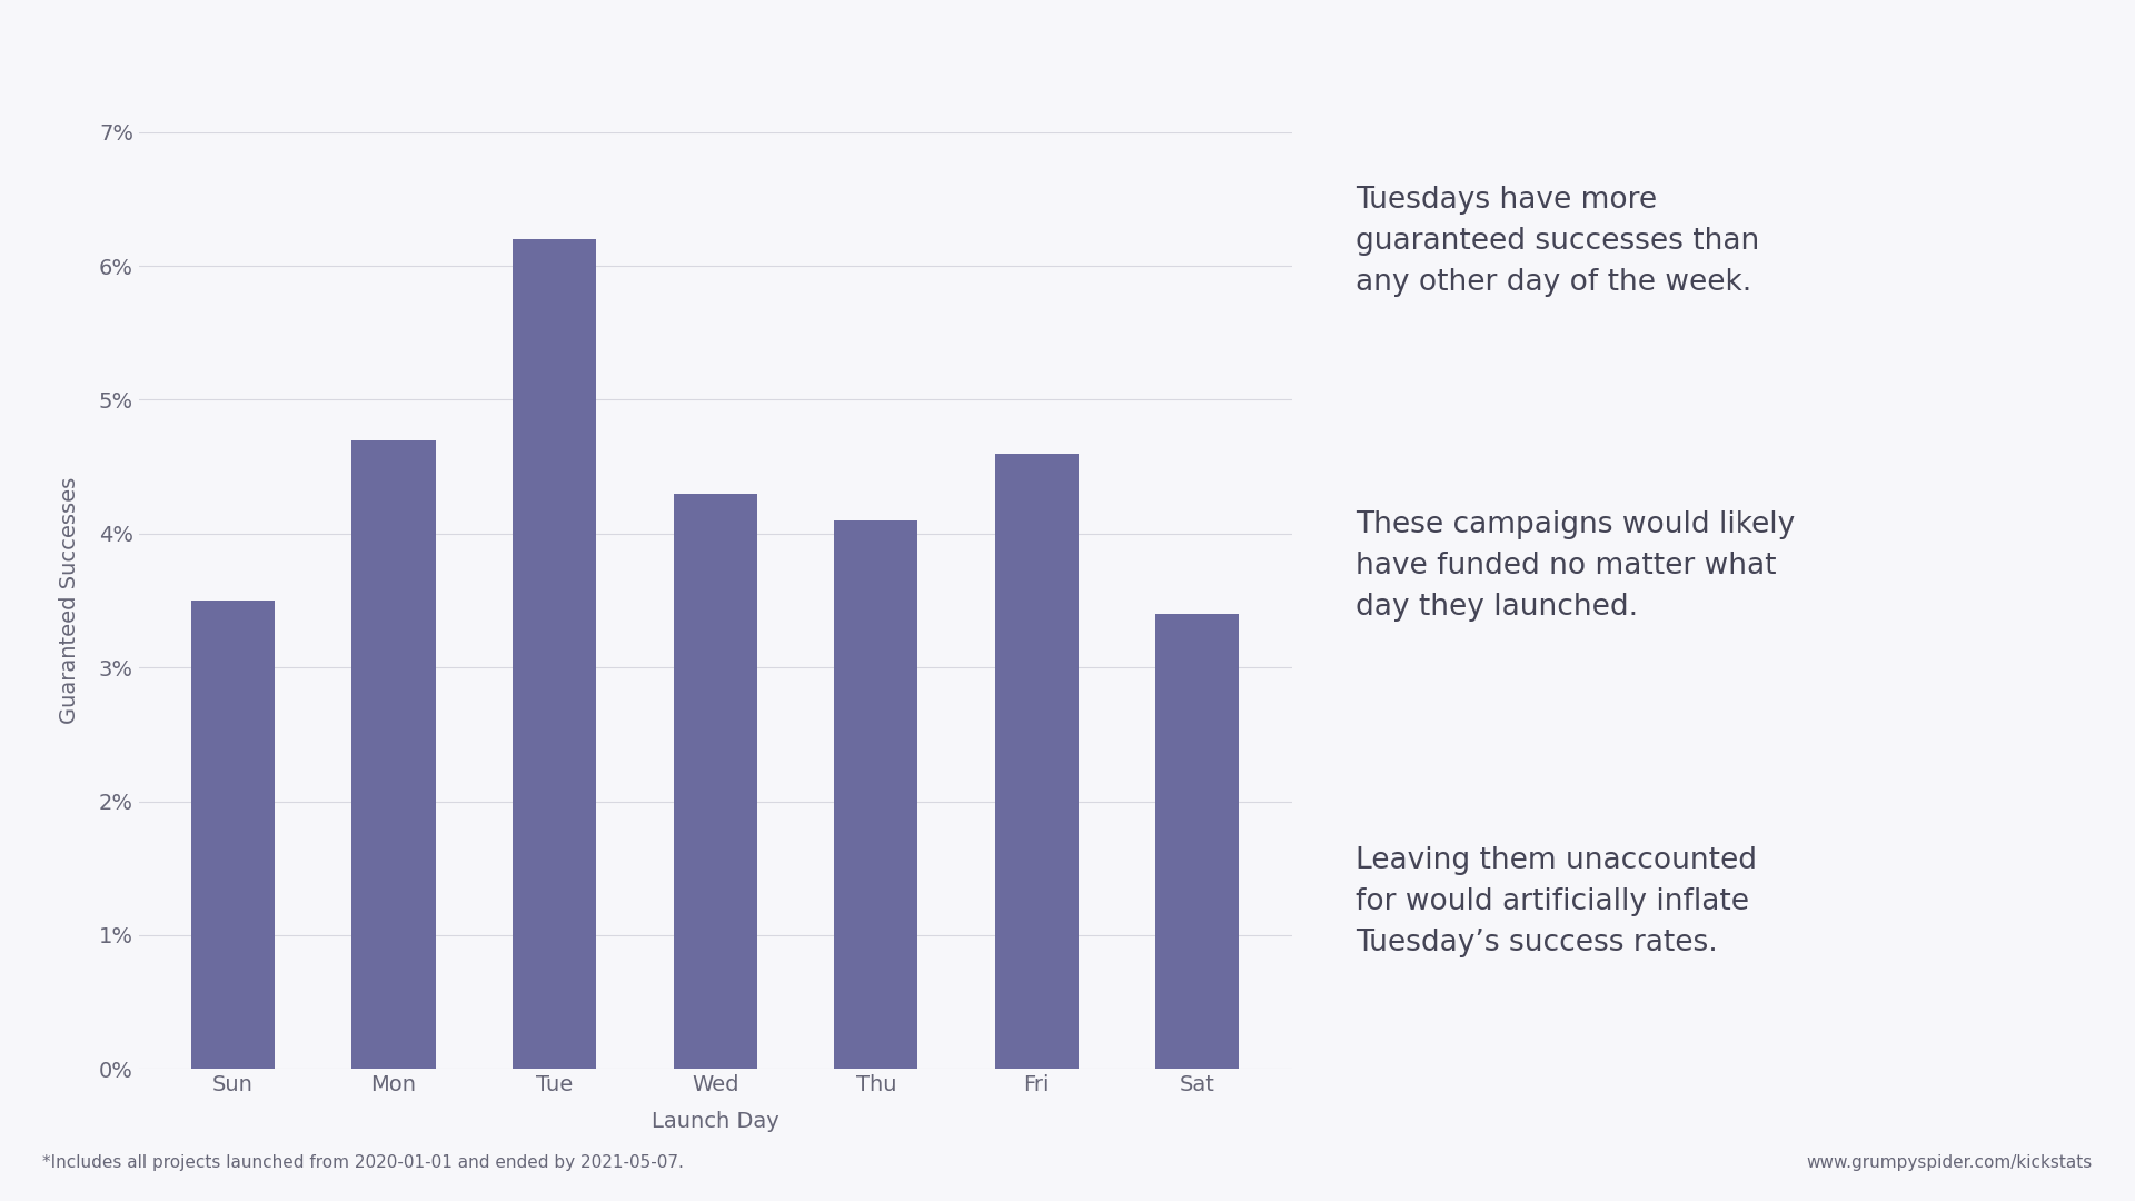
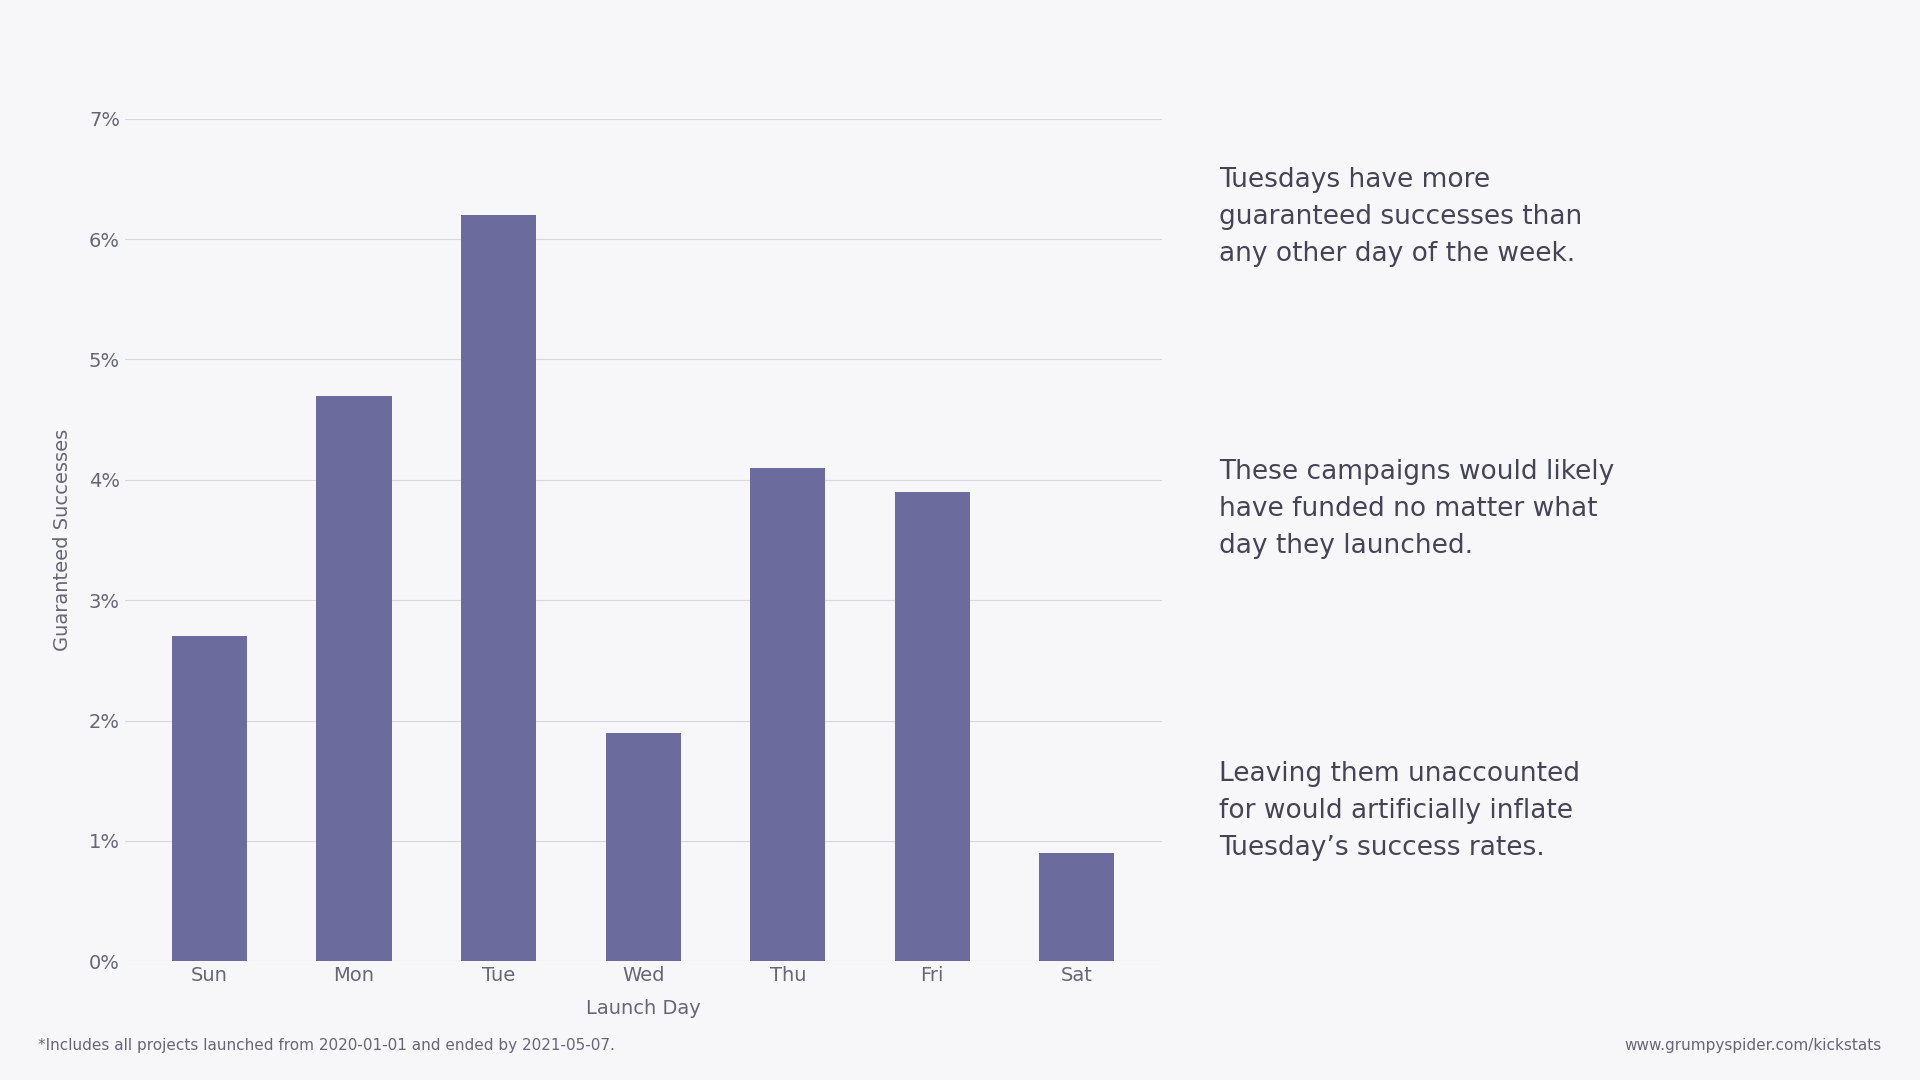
Sun: 3.5% -> 2.7%
Wed: 4.3% -> 1.9%
Fri: 4.6% -> 3.9%
Sat: 3.4% -> 0.9%
